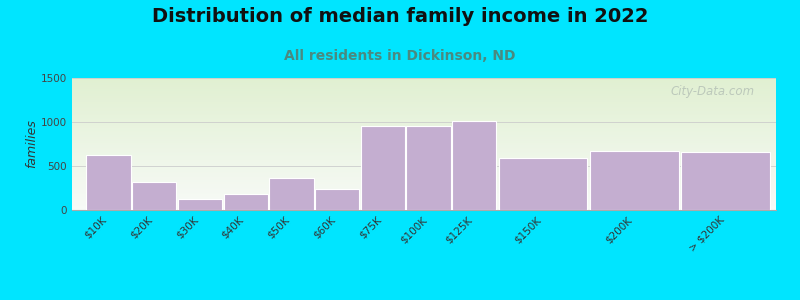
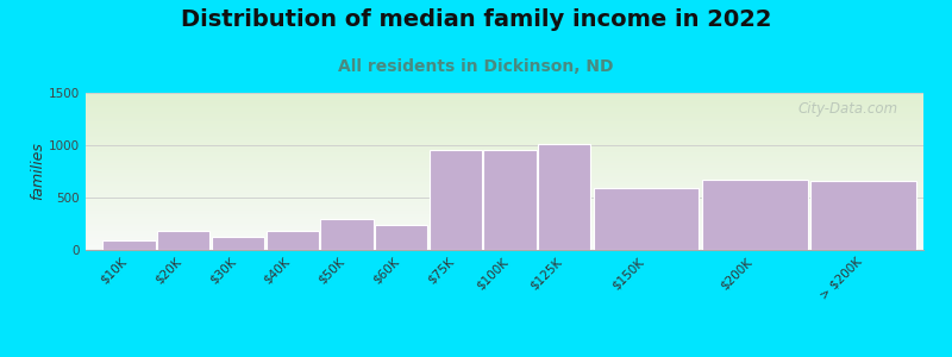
$10K: 620 -> 90
$20K: 320 -> 180
$50K: 360 -> 300
